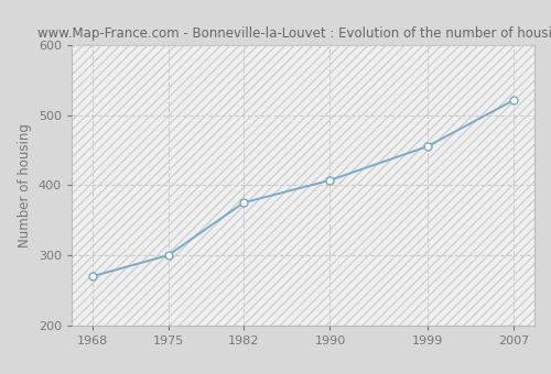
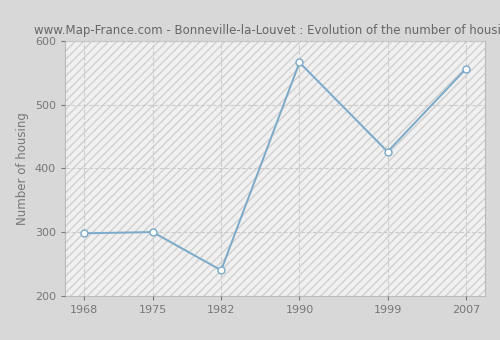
1968: 270 -> 298
1982: 375 -> 240
1990: 407 -> 566
1999: 455 -> 426
2007: 521 -> 556
